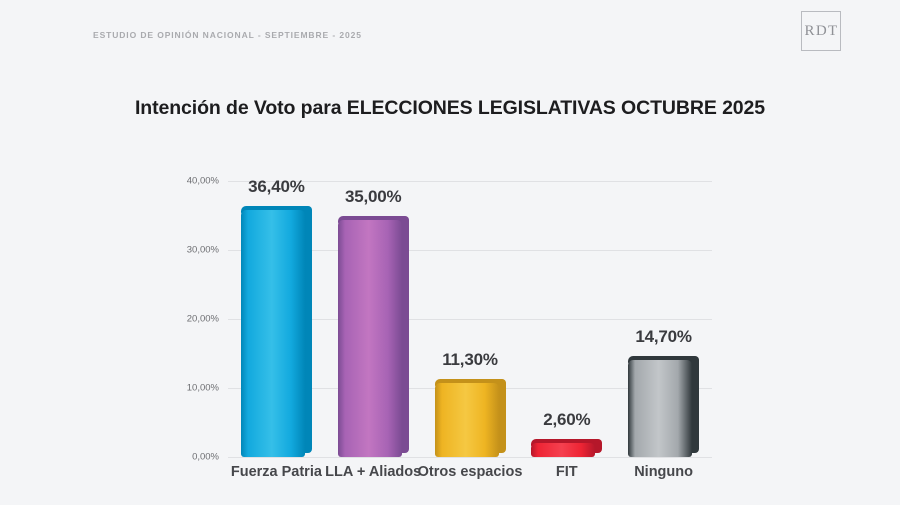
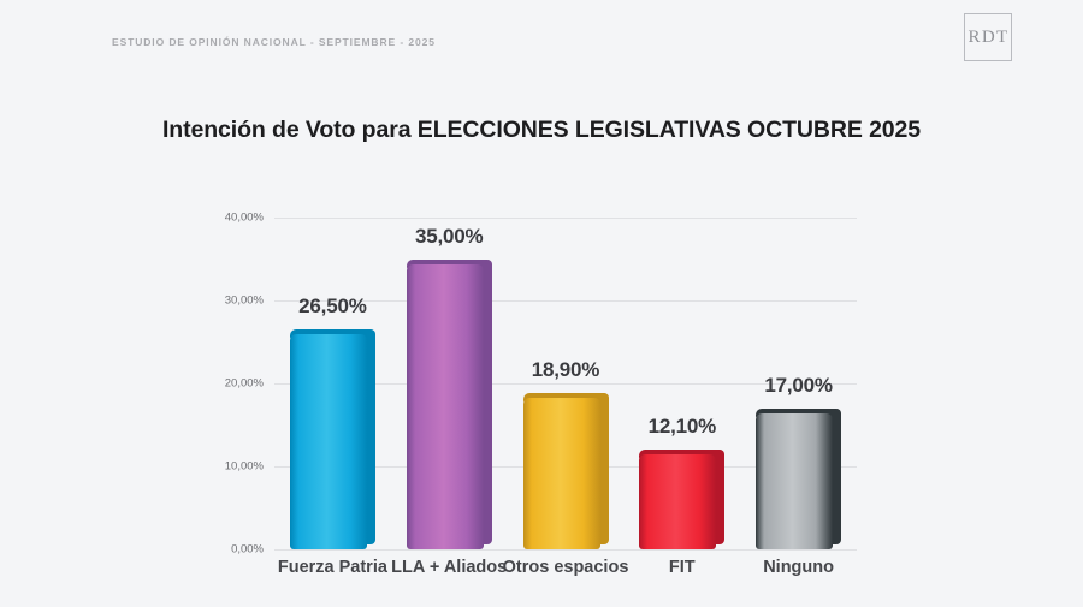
Fuerza Patria: 36,40% -> 26,50%
Otros espacios: 11,30% -> 18,90%
FIT: 2,60% -> 12,10%
Ninguno: 14,70% -> 17,00%
